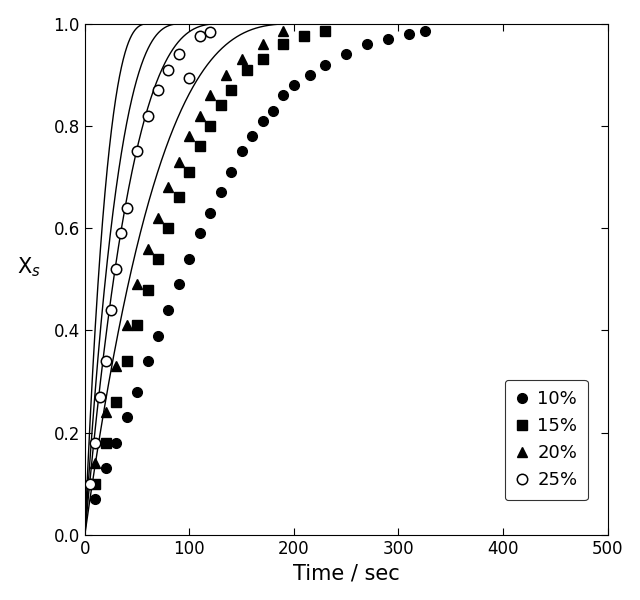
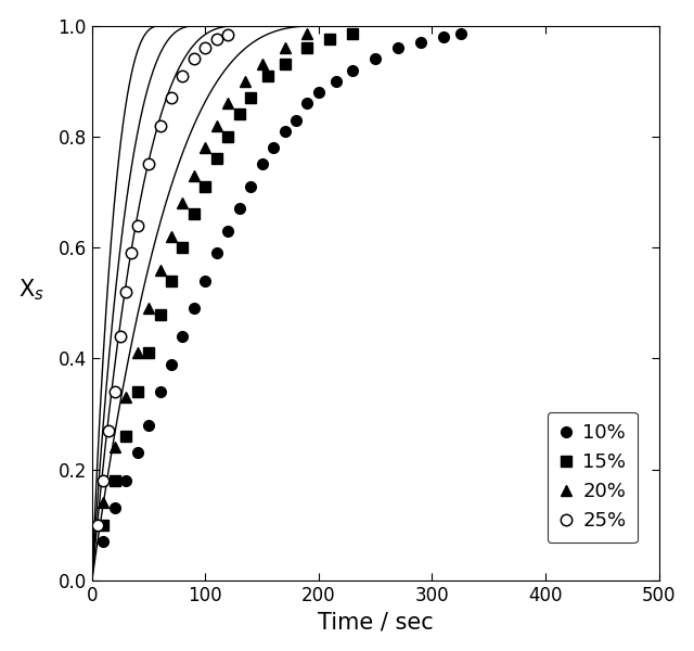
25%/100: 0.894 -> 0.960
